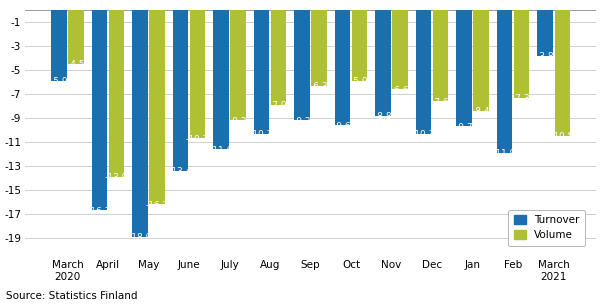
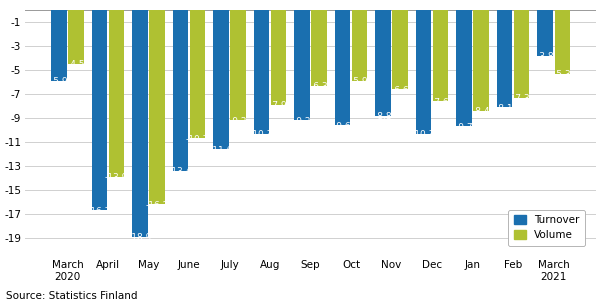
Turnover/Feb: -11.9 -> -8.1
Volume/March 2021: -10.5 -> -5.3
